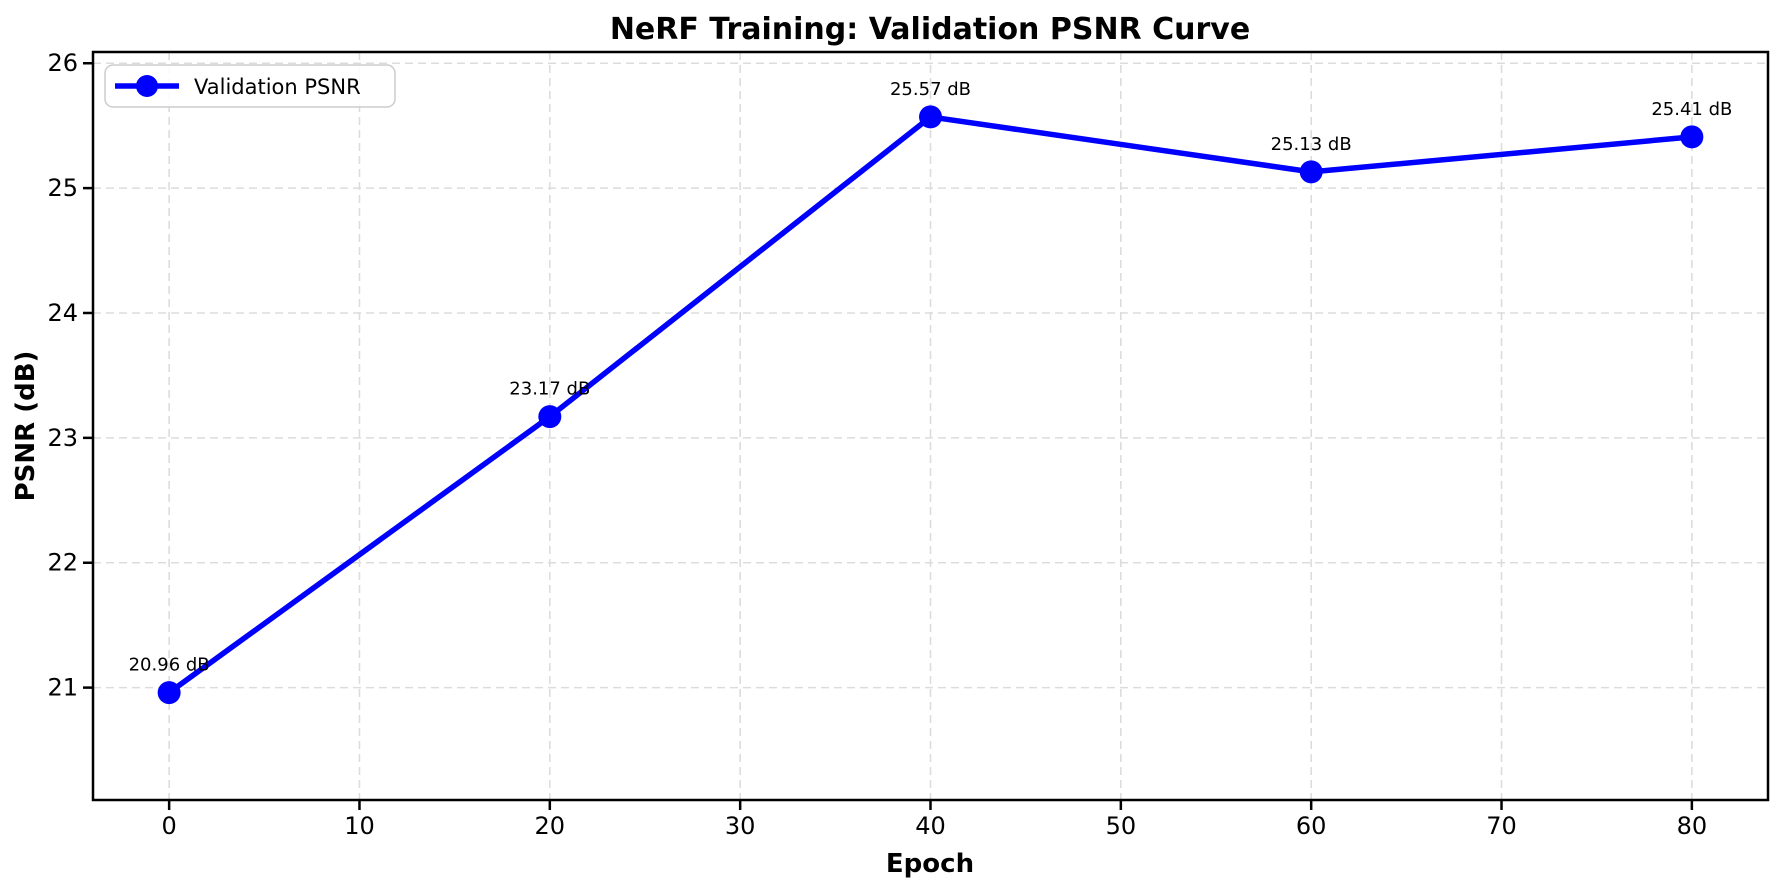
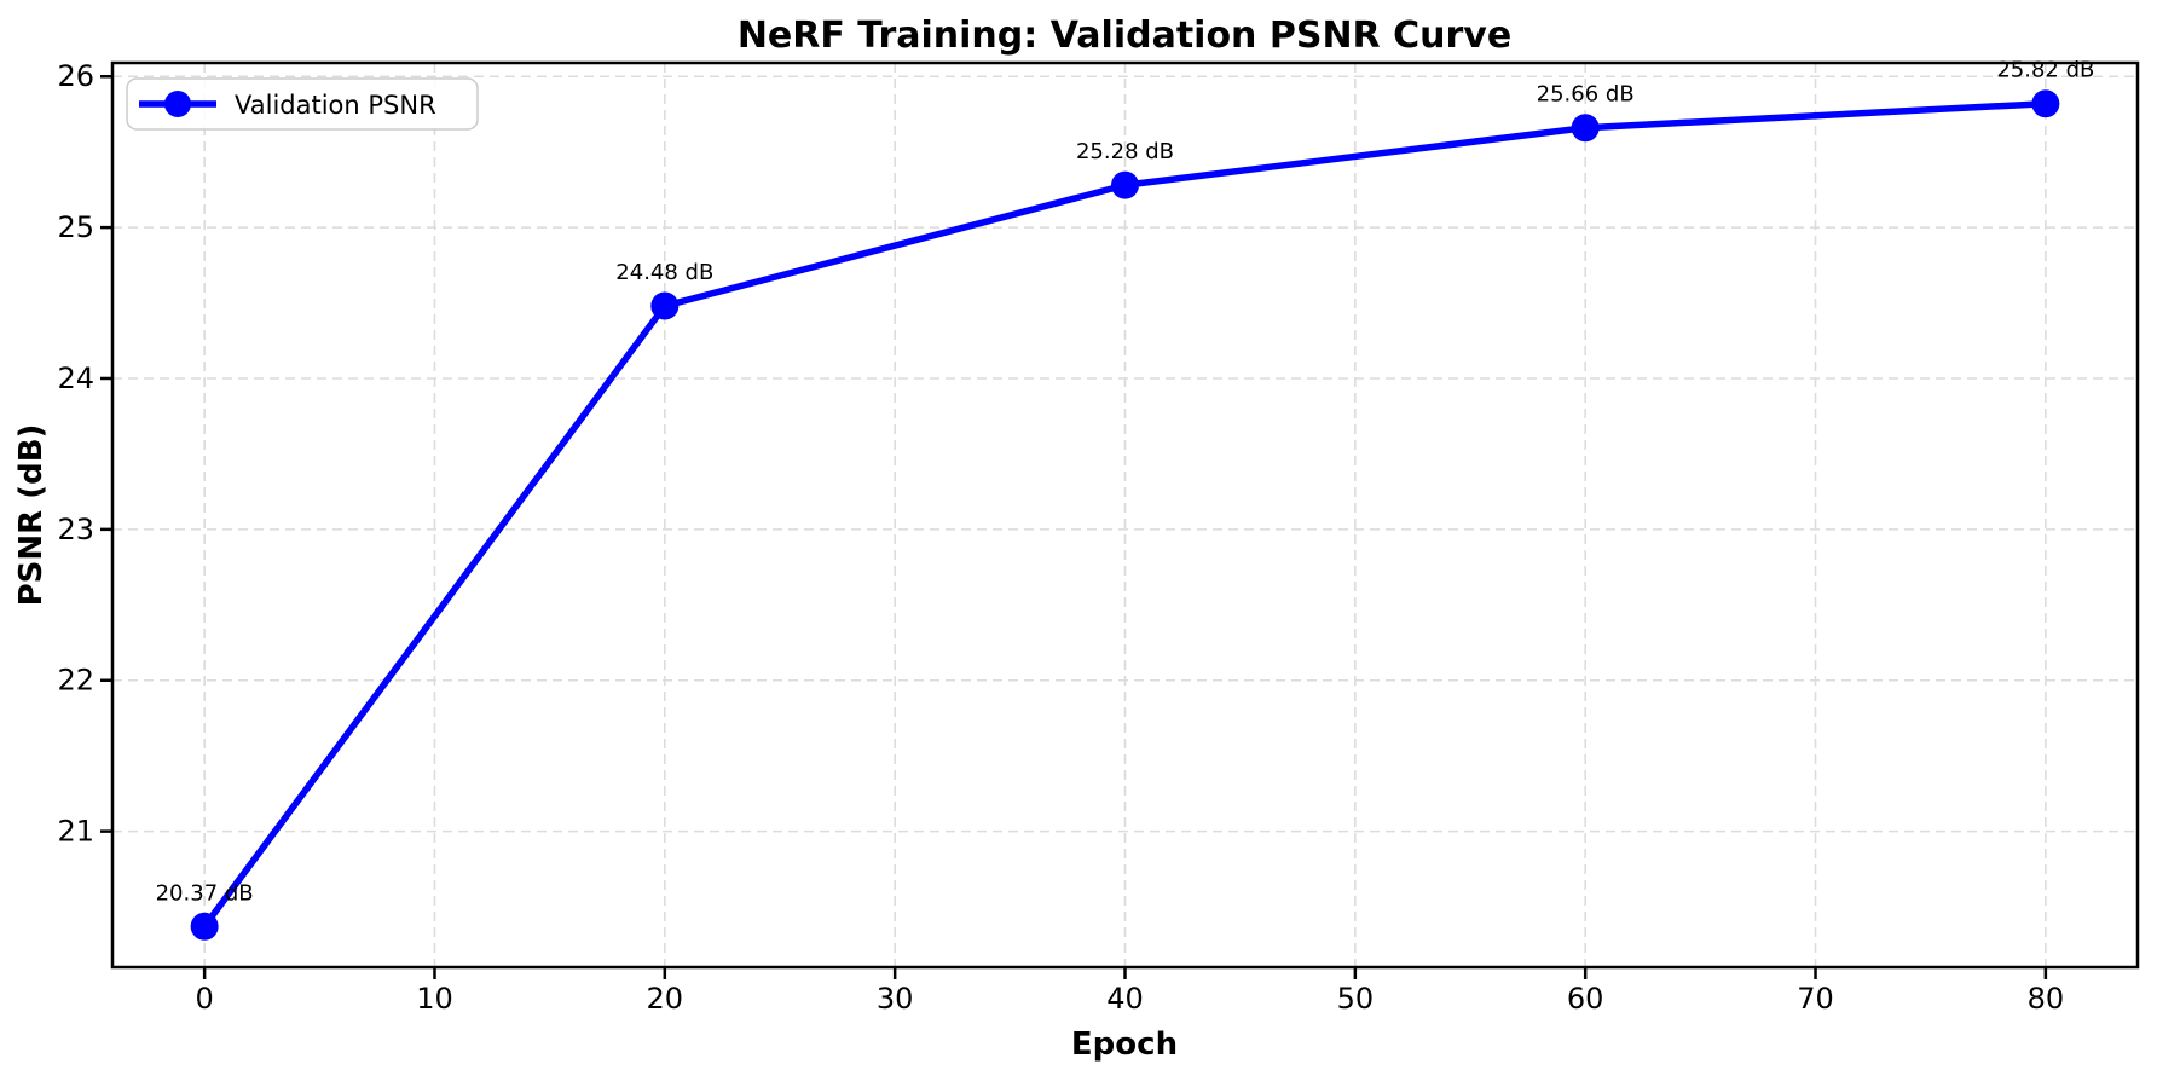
0: 20.96 -> 20.37
20: 23.17 -> 24.48
40: 25.57 -> 25.28
60: 25.13 -> 25.66
80: 25.41 -> 25.82
